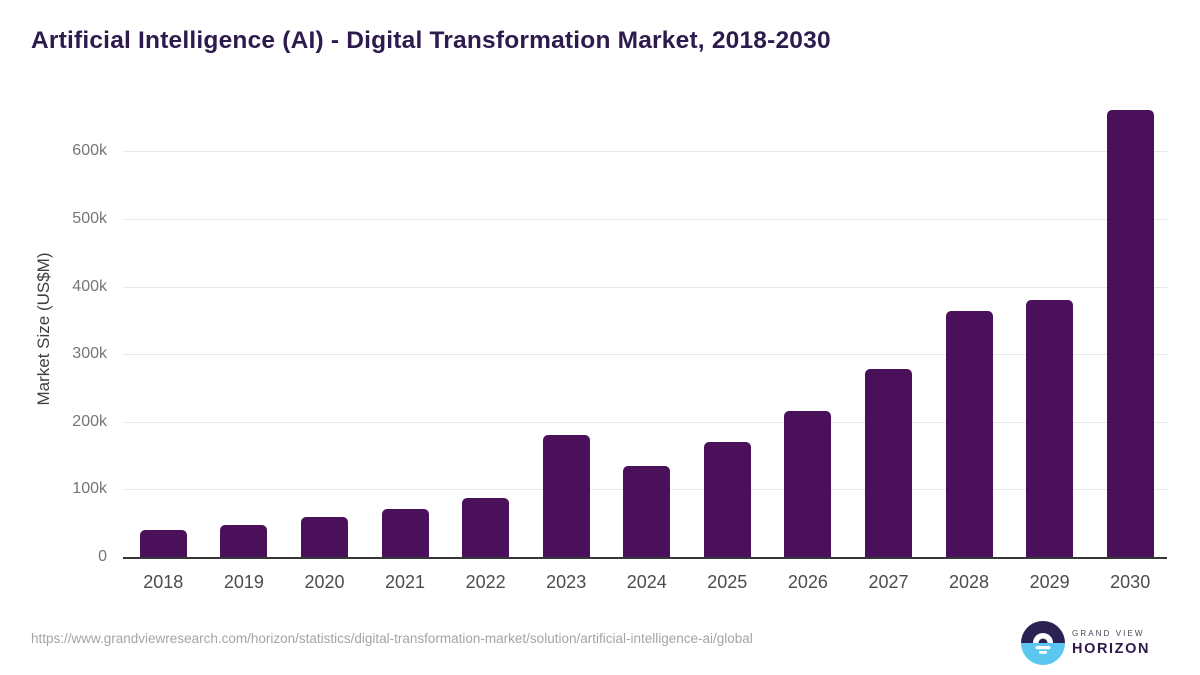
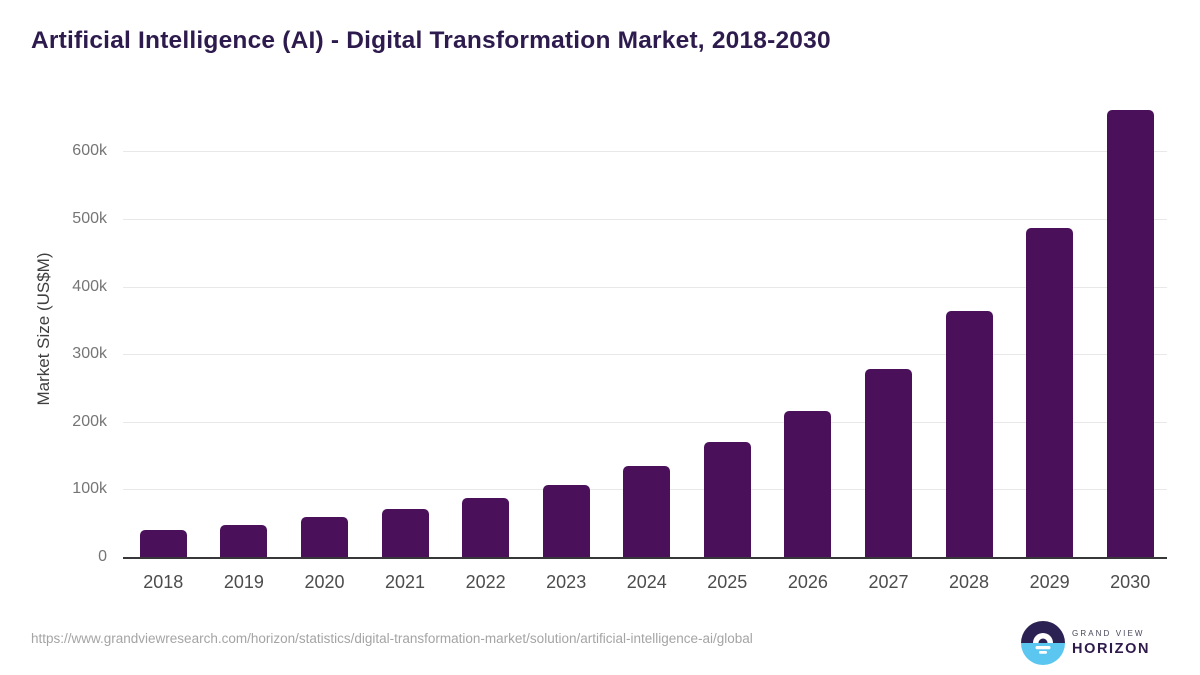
2023: 180k -> 110k
2029: 380k -> 490k
